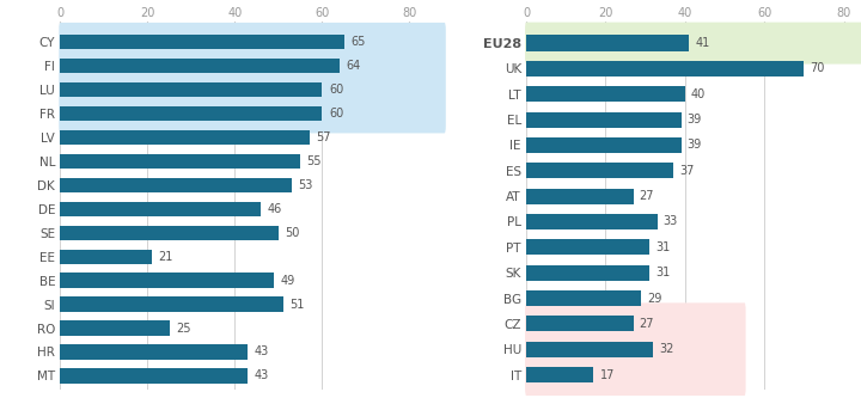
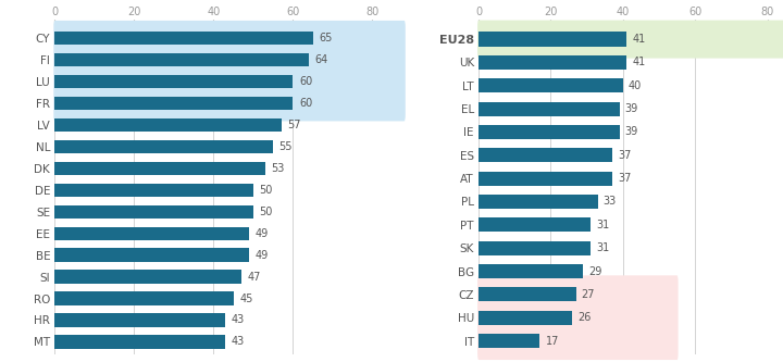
DE: 46 -> 50
EE: 21 -> 49
SI: 51 -> 47
RO: 25 -> 45
UK: 70 -> 41
AT: 27 -> 37
HU: 32 -> 26
